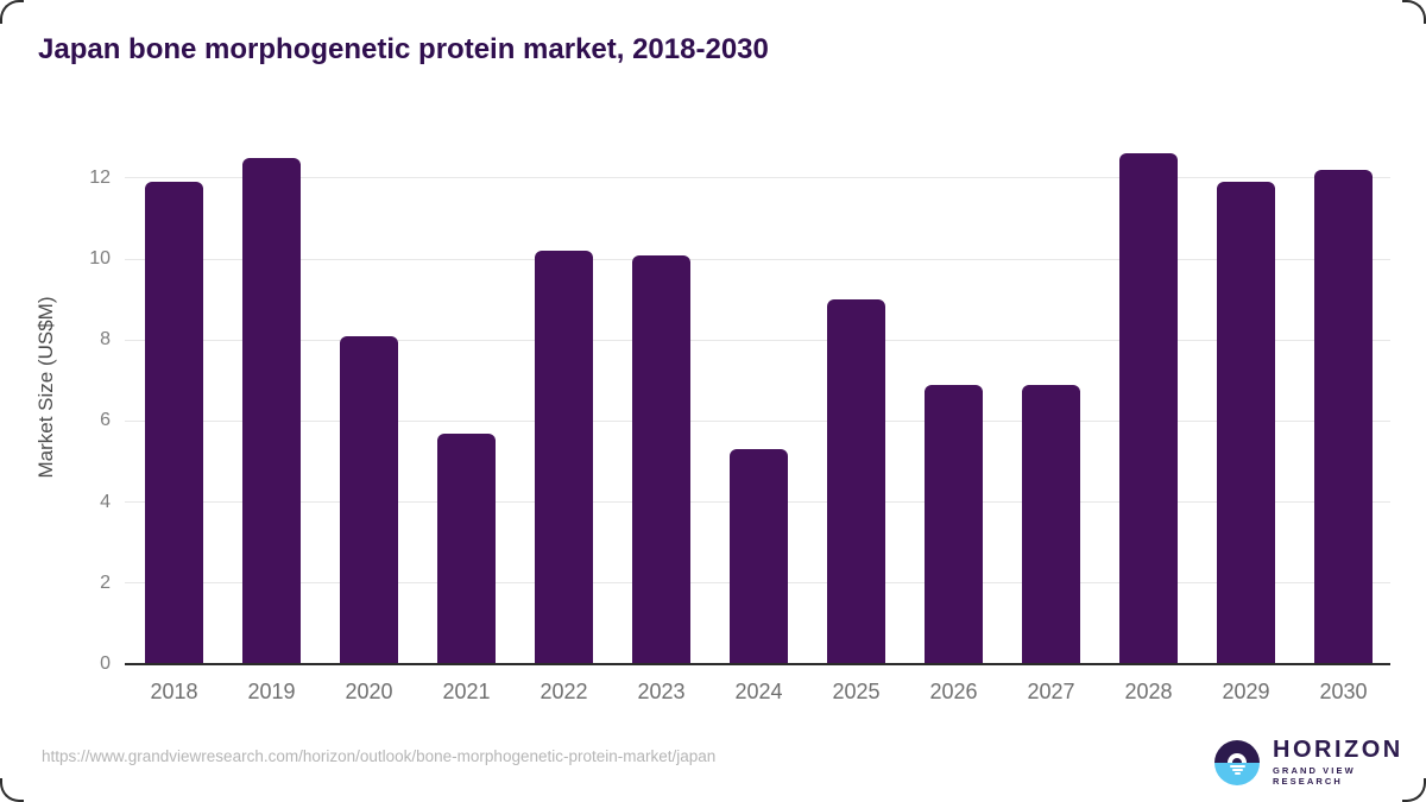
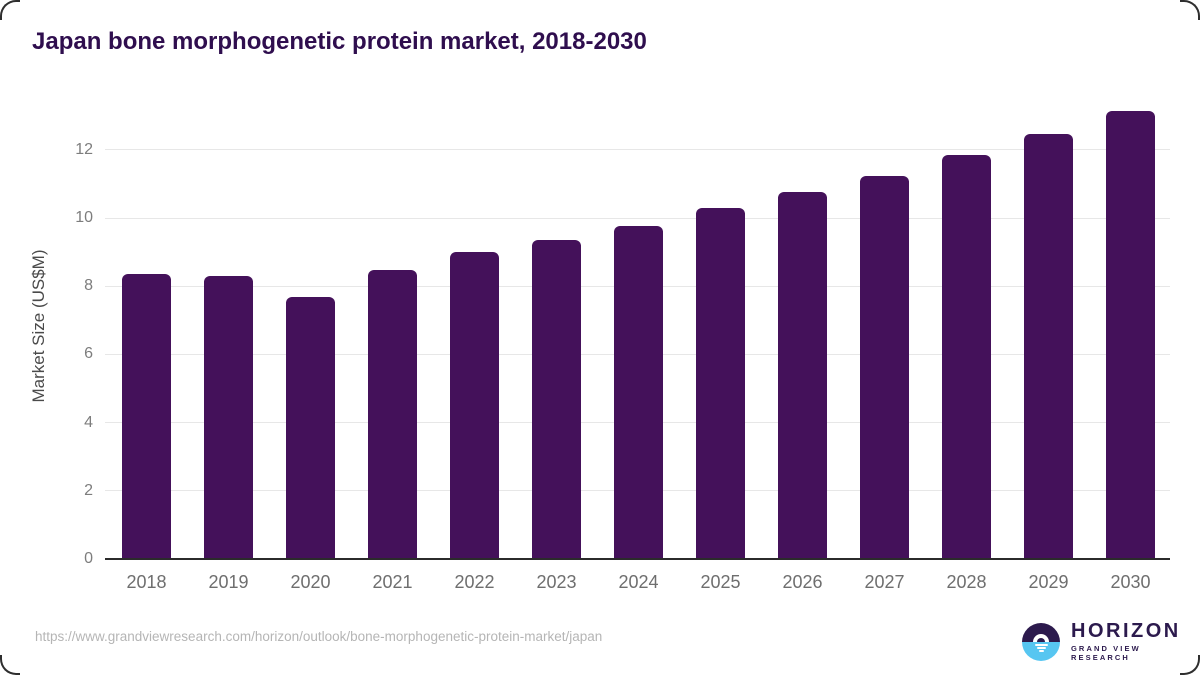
2018: 11.9 -> 8.4
2019: 12.5 -> 8.3
2020: 8.1 -> 7.7
2021: 5.7 -> 8.5
2022: 10.2 -> 9.0
2023: 10.1 -> 9.4
2024: 5.3 -> 9.8
2025: 9.0 -> 10.3
2026: 6.9 -> 10.8
2027: 6.9 -> 11.2
2028: 12.6 -> 11.9
2029: 11.9 -> 12.4
2030: 12.2 -> 13.1
